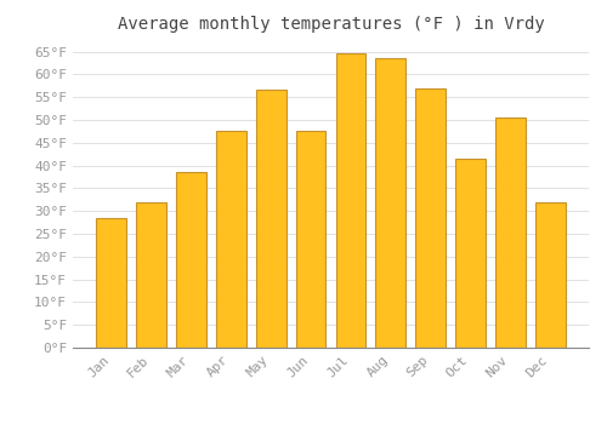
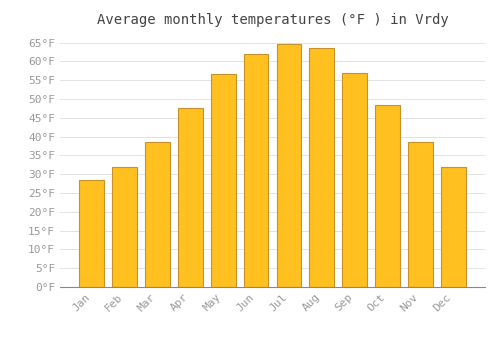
Jun: 47.5°F -> 62.0°F
Oct: 41.5°F -> 48.5°F
Nov: 50.5°F -> 38.5°F
